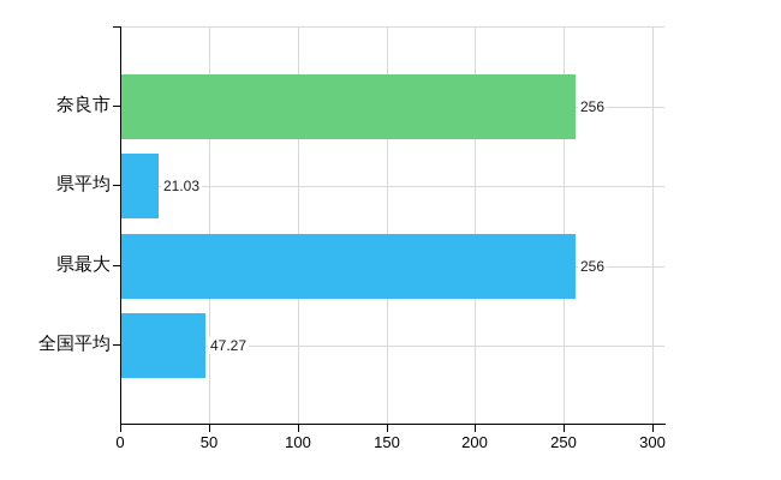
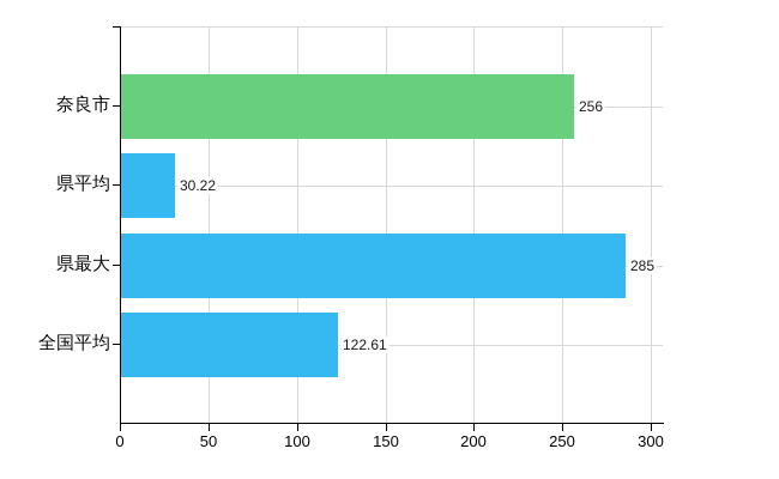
県平均: 21.03 -> 30.22
県最大: 256 -> 285
全国平均: 47.27 -> 122.61
